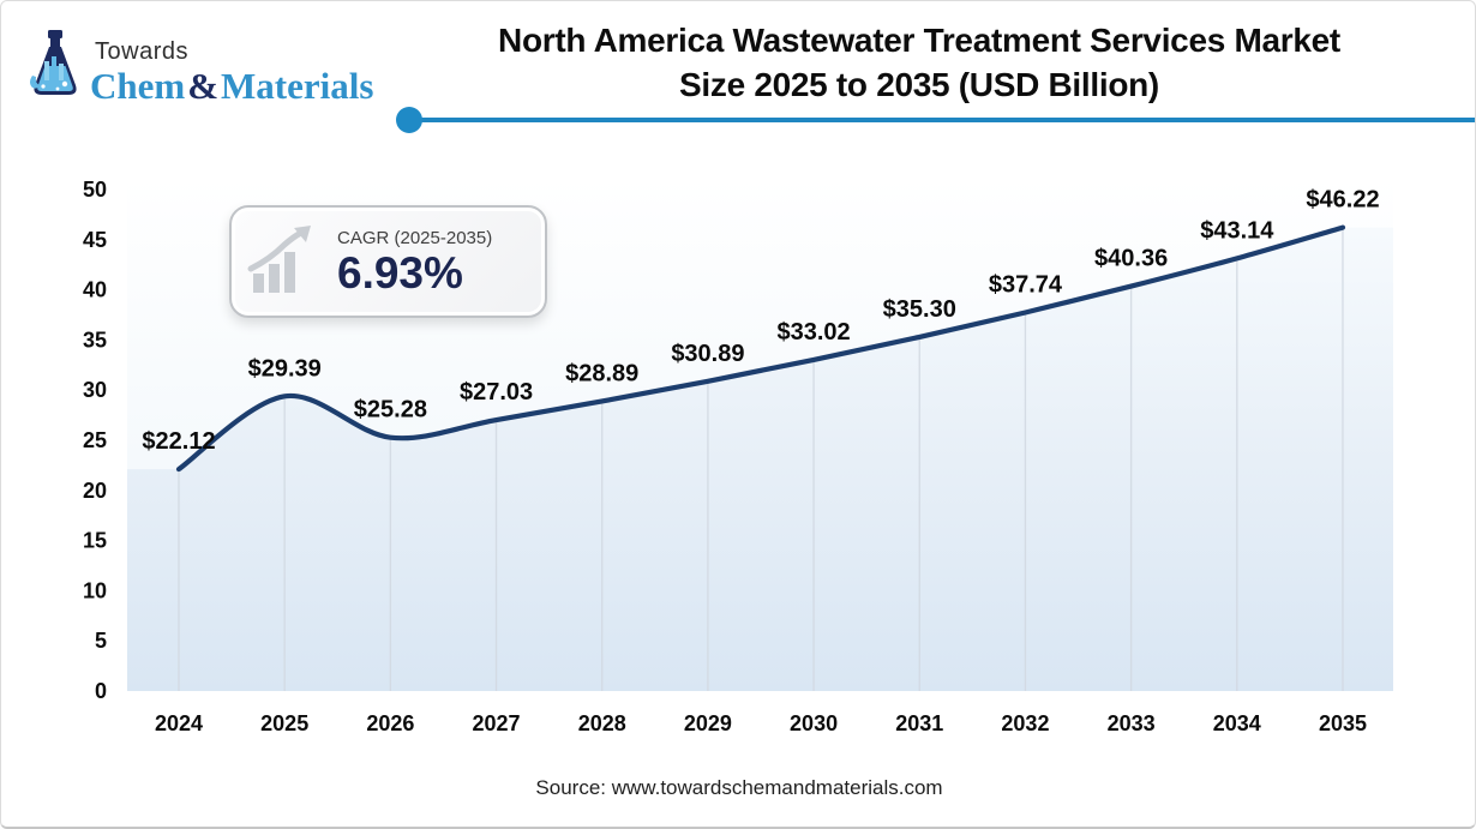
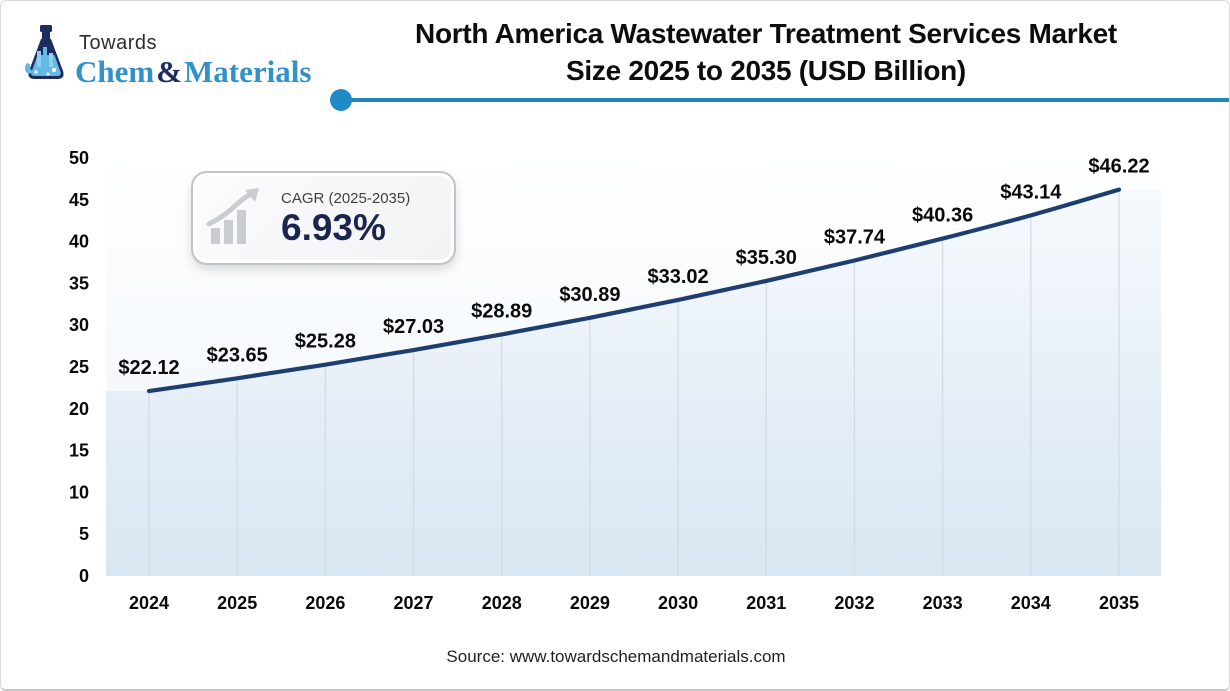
2025: $29.39 -> $23.65
